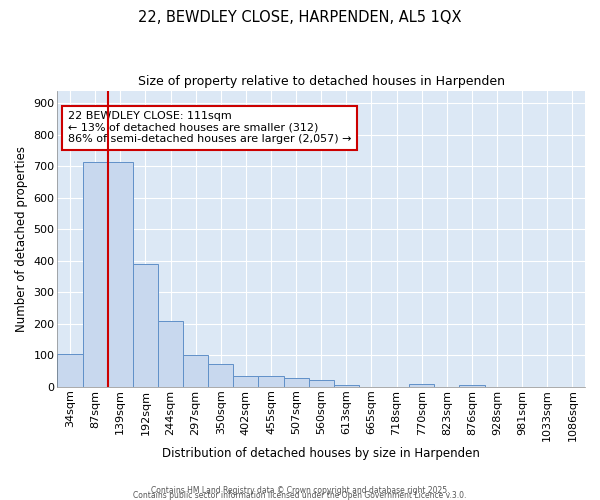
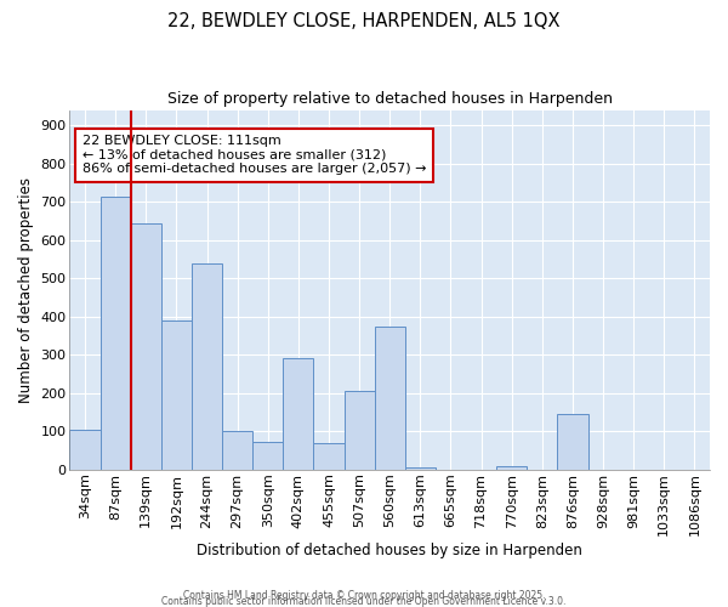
139sqm: 712 -> 645
244sqm: 210 -> 540
402sqm: 33 -> 290
455sqm: 33 -> 70
507sqm: 28 -> 205
560sqm: 20 -> 375
876sqm: 5 -> 145
